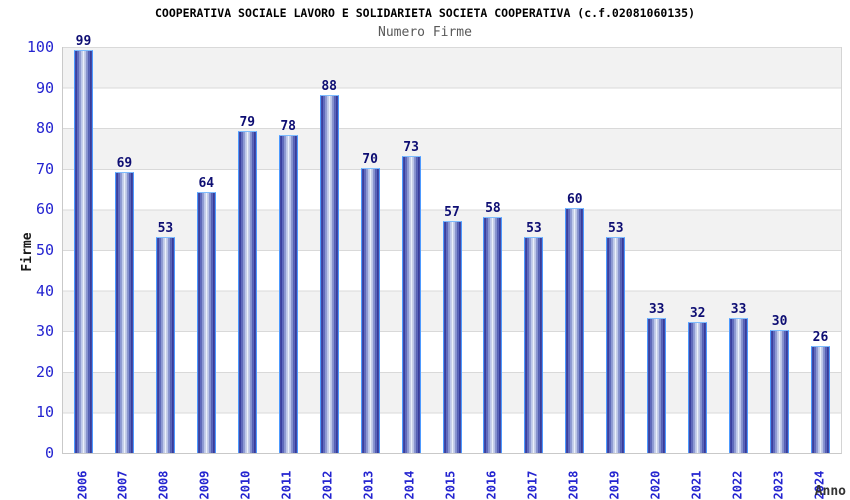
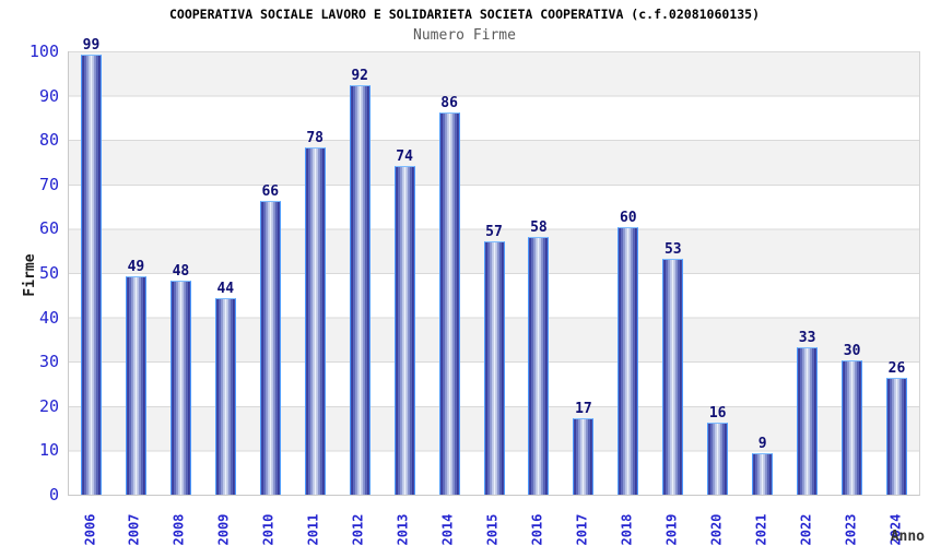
2007: 69 -> 49
2008: 53 -> 48
2009: 64 -> 44
2010: 79 -> 66
2012: 88 -> 92
2013: 70 -> 74
2014: 73 -> 86
2017: 53 -> 17
2020: 33 -> 16
2021: 32 -> 9
